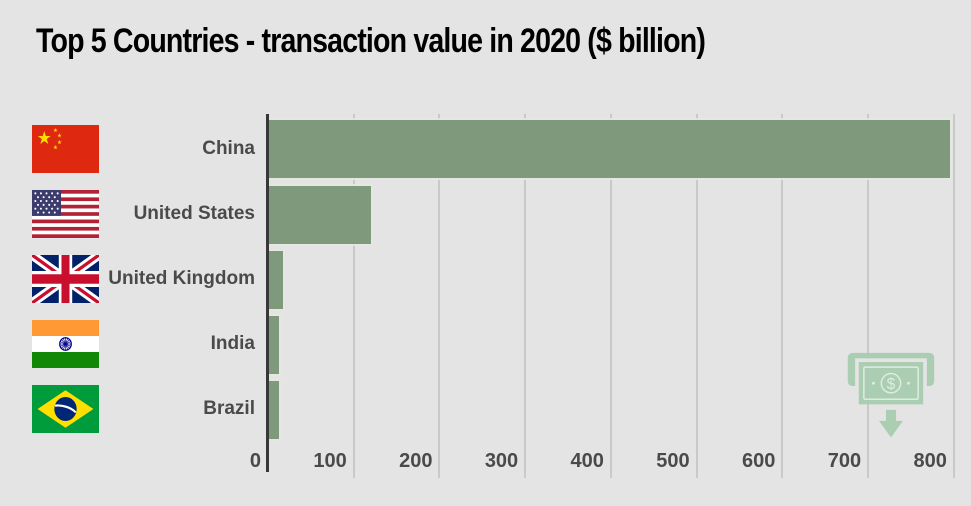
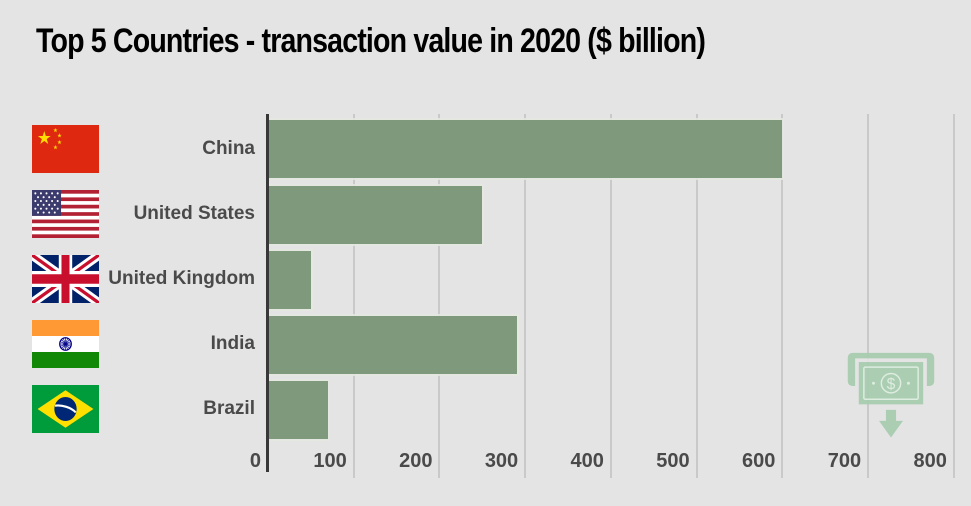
China: 800 -> 600
United States: 120 -> 250
United Kingdom: 20 -> 50
India: 10 -> 290
Brazil: 10 -> 70
